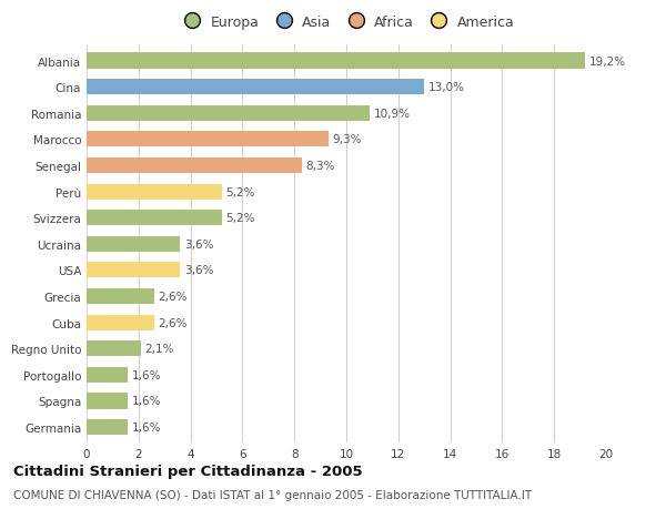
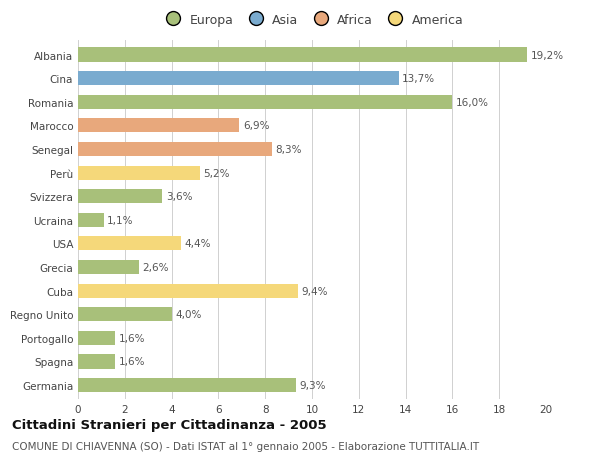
Cina: 13,0% -> 13,7%
Romania: 10,9% -> 16,0%
Marocco: 9,3% -> 6,9%
Svizzera: 5,2% -> 3,6%
Ucraina: 3,6% -> 1,1%
USA: 3,6% -> 4,4%
Cuba: 2,6% -> 9,4%
Regno Unito: 2,1% -> 4,0%
Germania: 1,6% -> 9,3%
